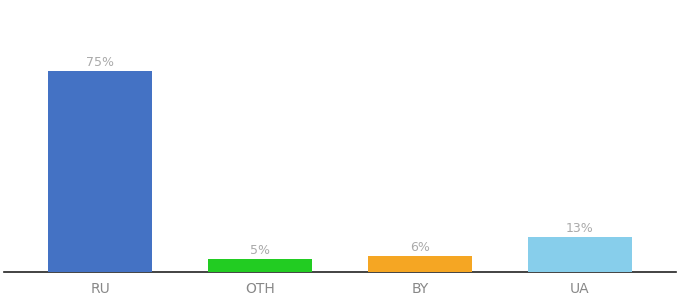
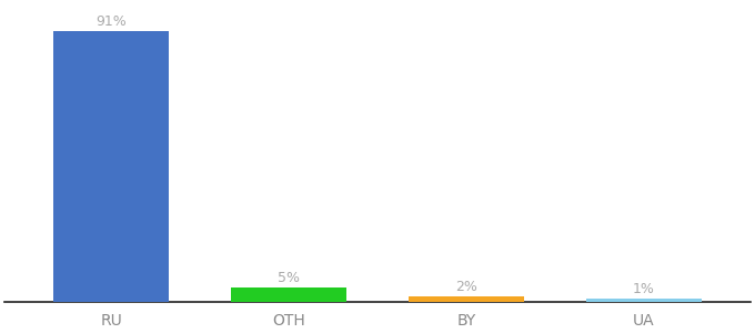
RU: 75% -> 91%
BY: 6% -> 2%
UA: 13% -> 1%
